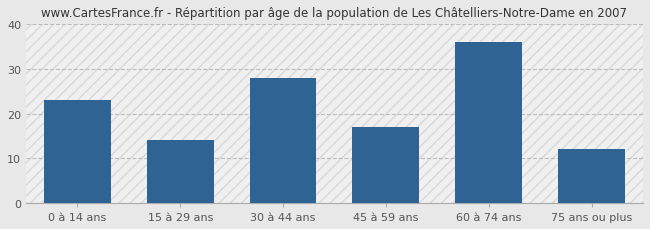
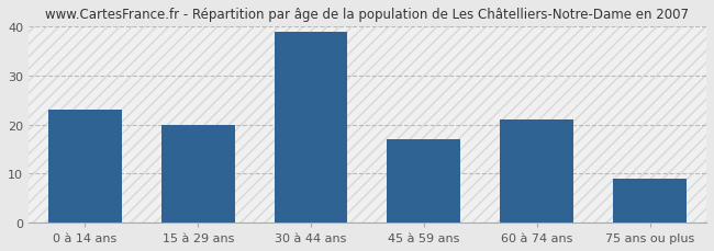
15 à 29 ans: 14 -> 20
30 à 44 ans: 28 -> 39
60 à 74 ans: 36 -> 21
75 ans ou plus: 12 -> 9
